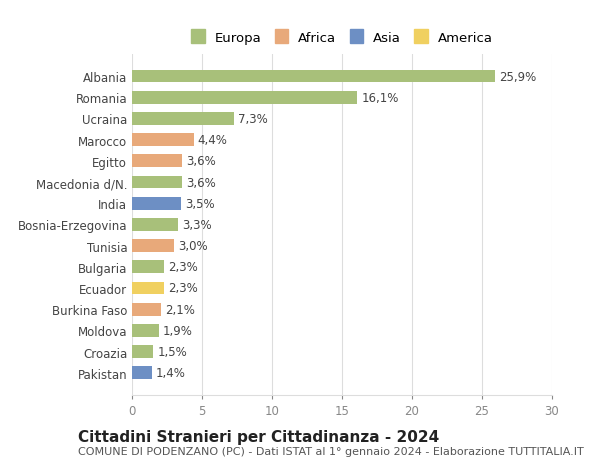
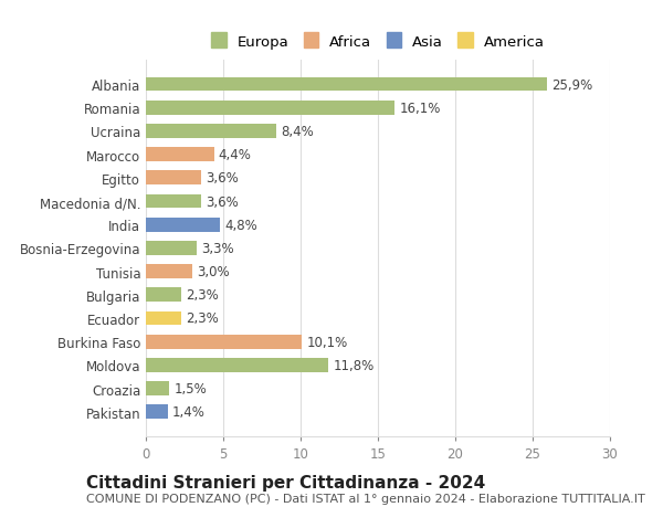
Ucraina: 7,3% -> 8,4%
India: 3,5% -> 4,8%
Burkina Faso: 2,1% -> 10,1%
Moldova: 1,9% -> 11,8%
